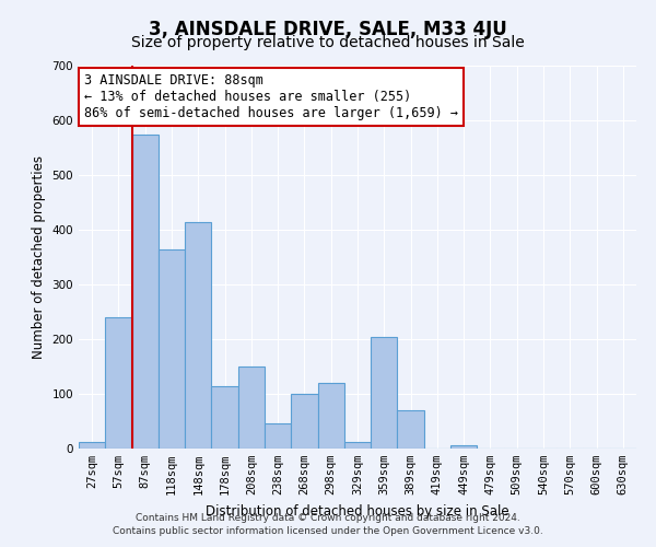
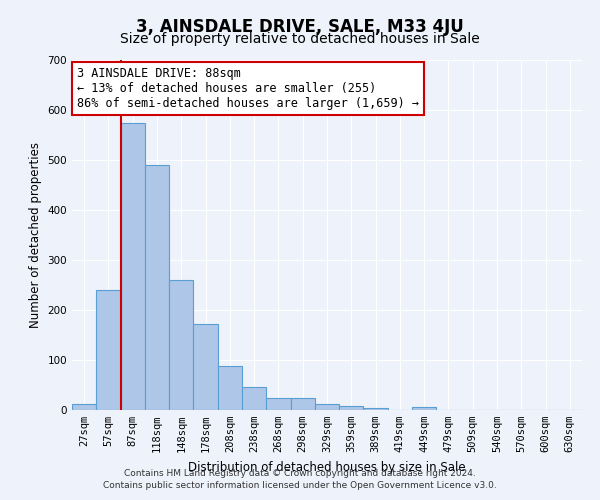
118sqm: 365 -> 490
148sqm: 415 -> 260
178sqm: 115 -> 172
208sqm: 150 -> 88
268sqm: 100 -> 25
298sqm: 120 -> 25
359sqm: 205 -> 8
389sqm: 70 -> 5
